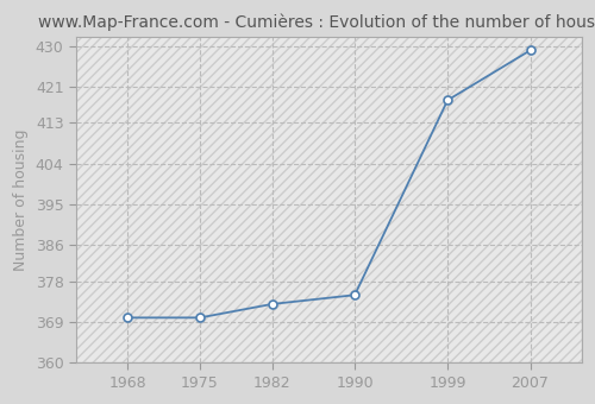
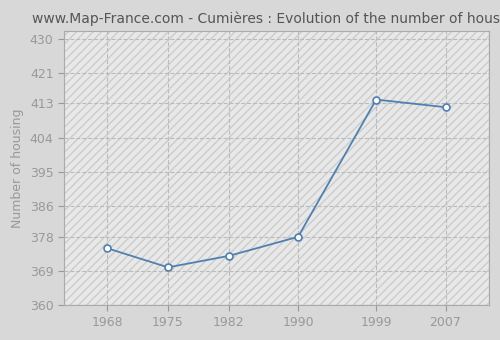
1968: 370 -> 375
1990: 375 -> 378
1999: 418 -> 414
2007: 429 -> 412
